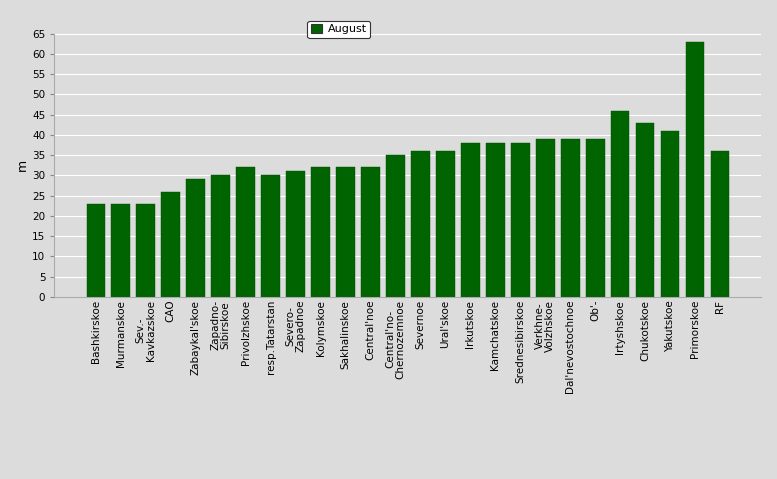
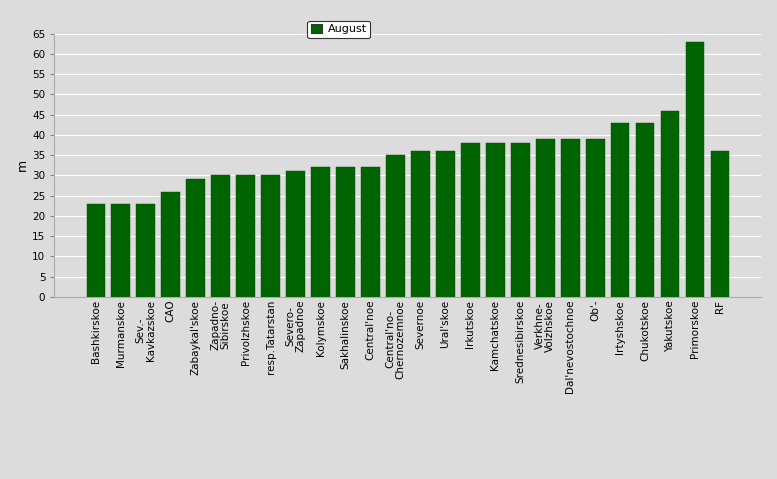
Privolzhskoe: 32 -> 30
Irtyshskoe: 46 -> 43
Yakutskoe: 41 -> 46
